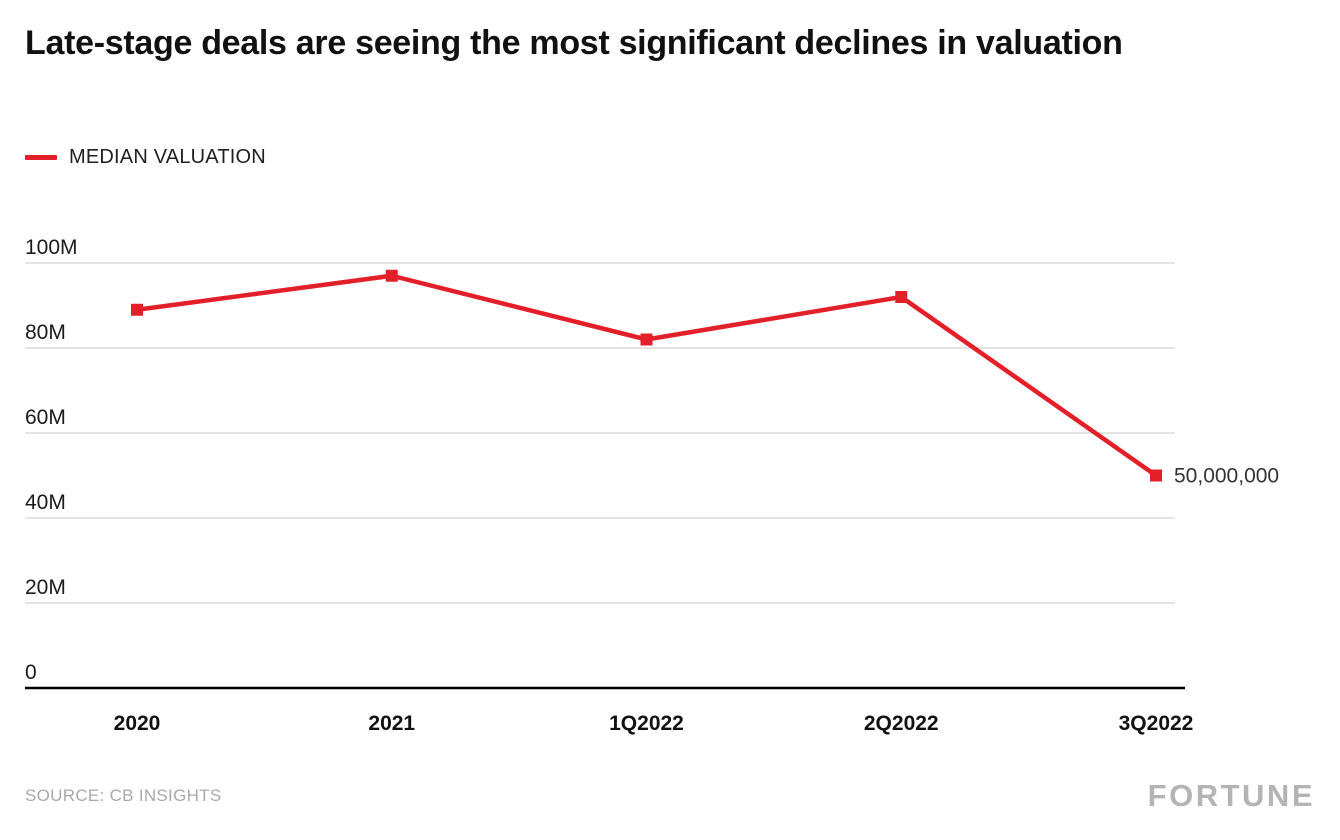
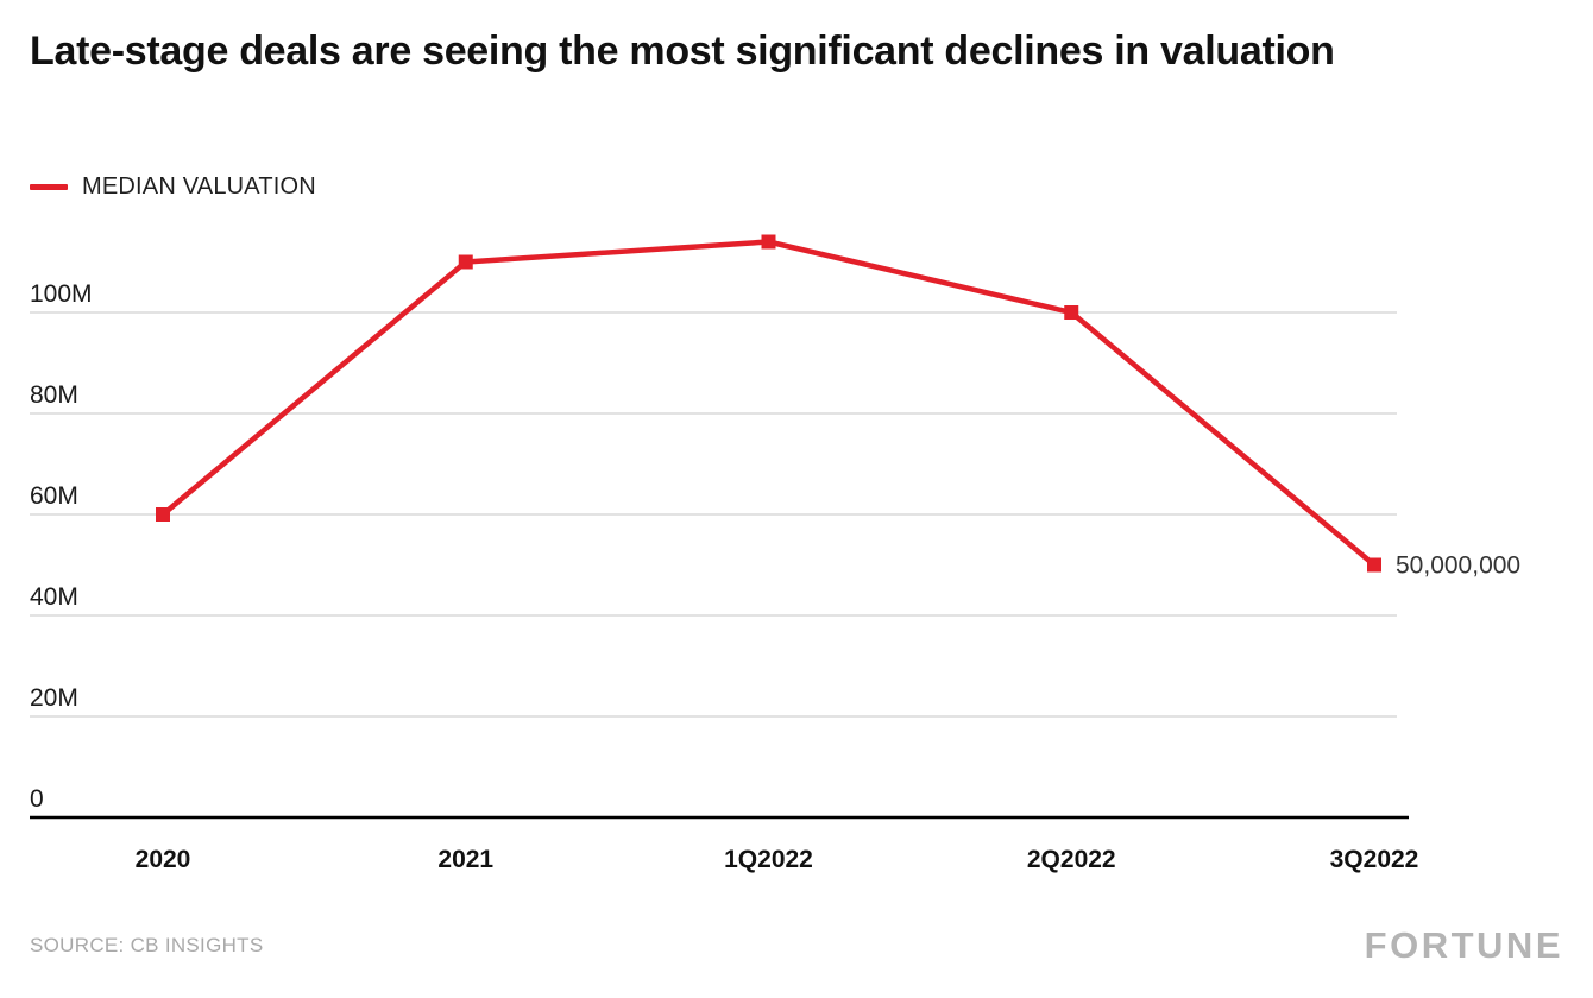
2020: 89M -> 60M
2021: 97M -> 110M
1Q2022: 82M -> 114M
2Q2022: 92M -> 100M
